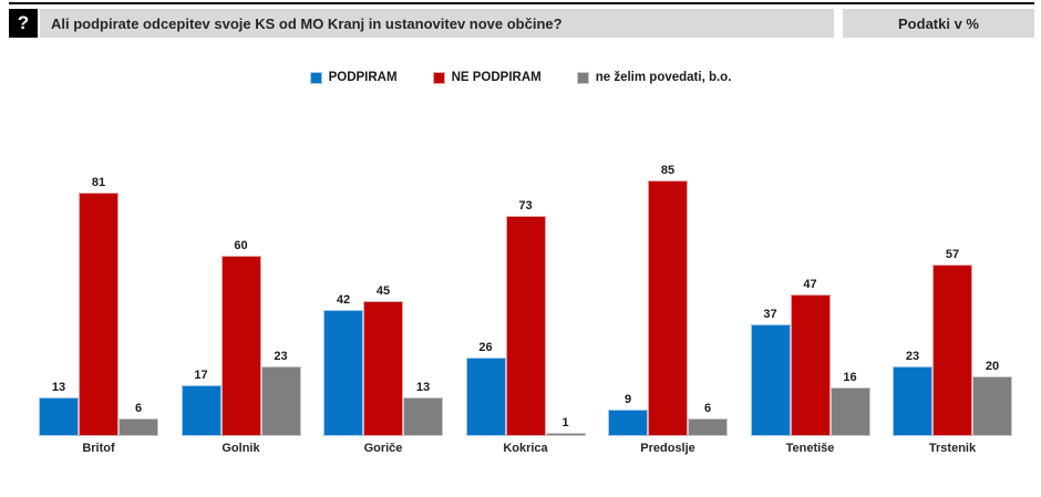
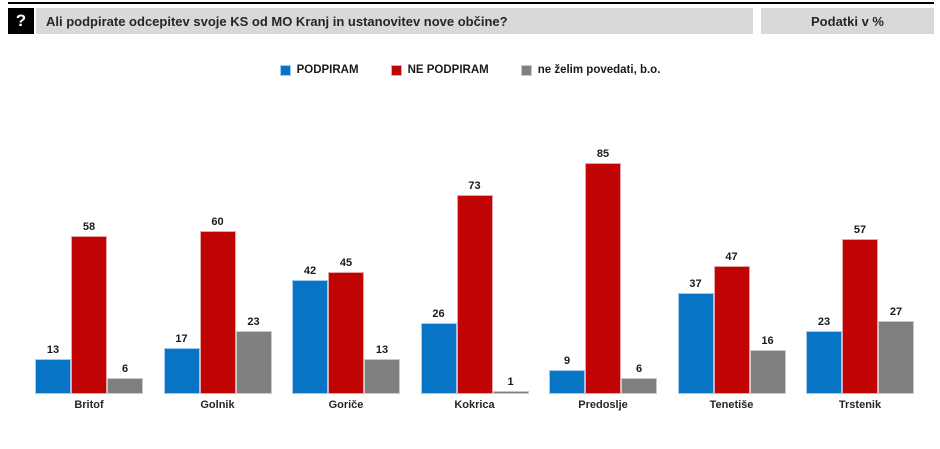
NE PODPIRAM/Britof: 81 -> 58
ne želim povedati, b.o./Trstenik: 20 -> 27
